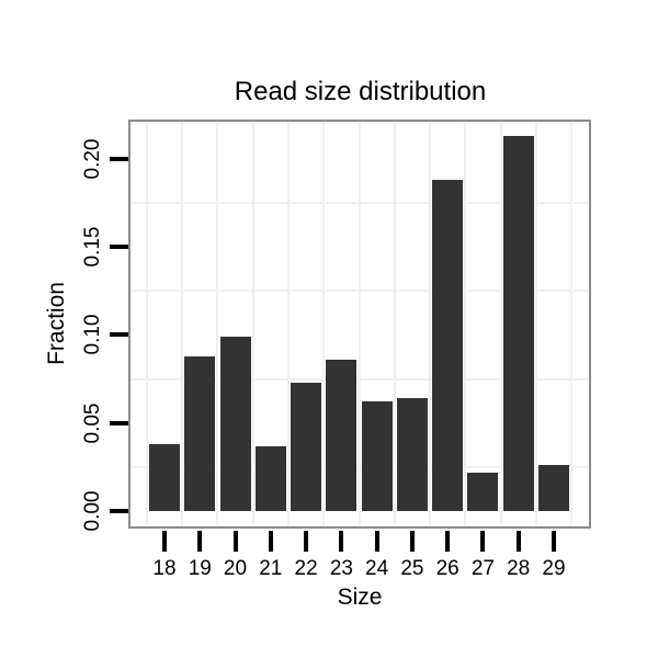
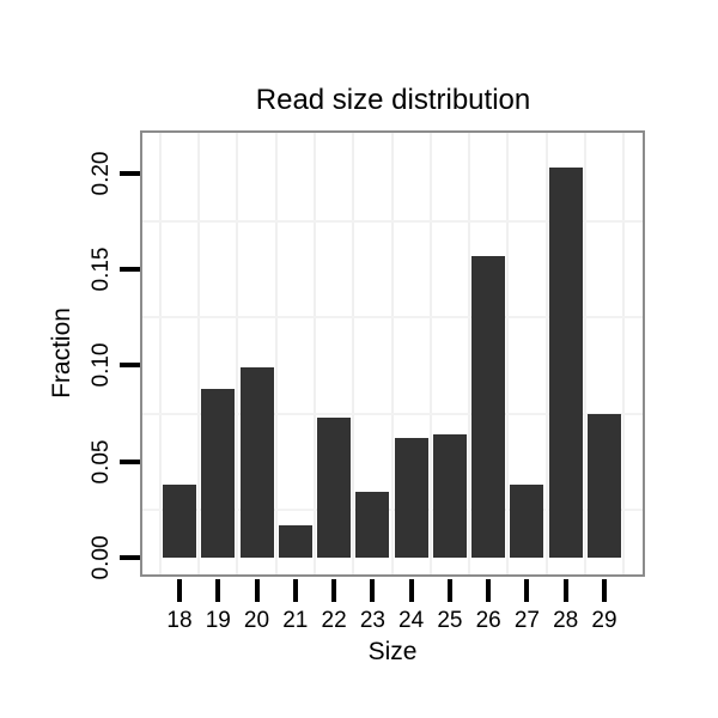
21: 0.037 -> 0.017
23: 0.086 -> 0.034
26: 0.188 -> 0.157
27: 0.022 -> 0.038
28: 0.213 -> 0.203
29: 0.026 -> 0.075
